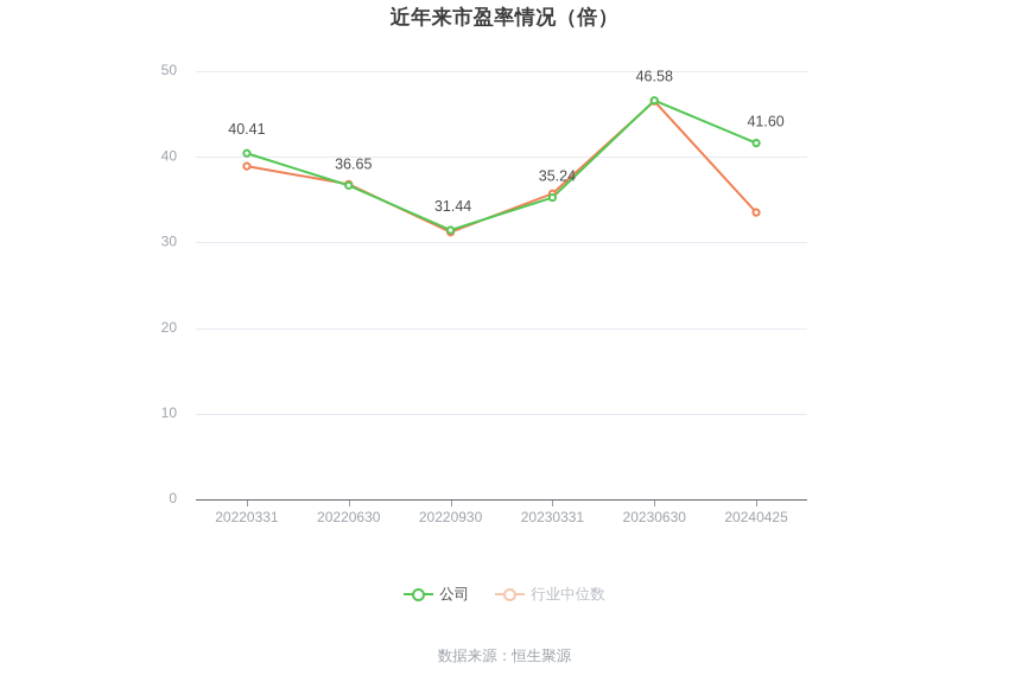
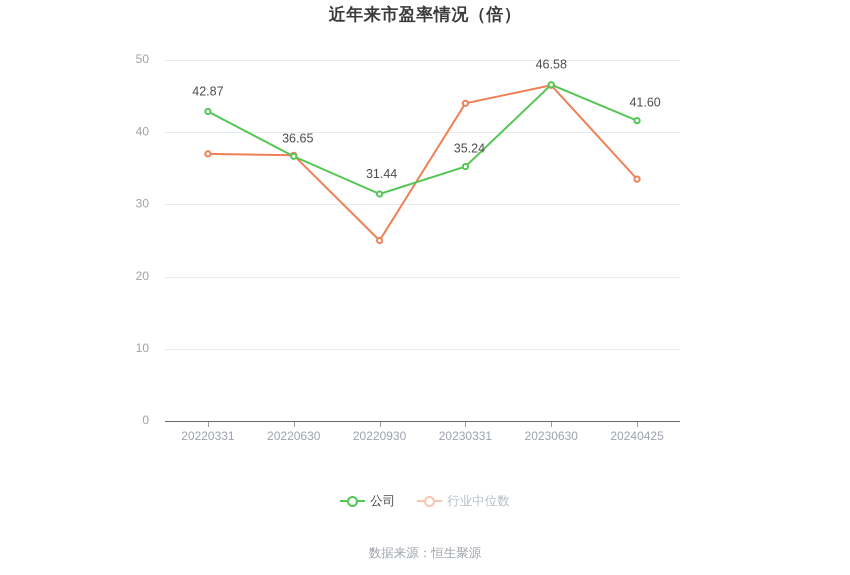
公司/20220331: 40.41 -> 42.87
行业中位数/20220331: 39 -> 37
行业中位数/20220930: 31 -> 25
行业中位数/20230331: 36 -> 44
